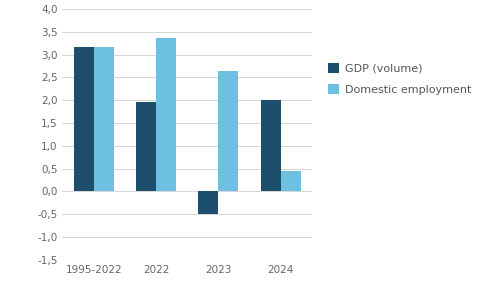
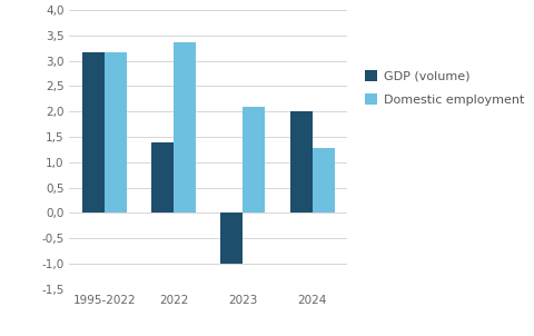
GDP (volume)/2022: 1,95 -> 1,40
GDP (volume)/2023: -0,50 -> -1,00
Domestic employment/2023: 2,65 -> 2,10
Domestic employment/2024: 0,45 -> 1,27
